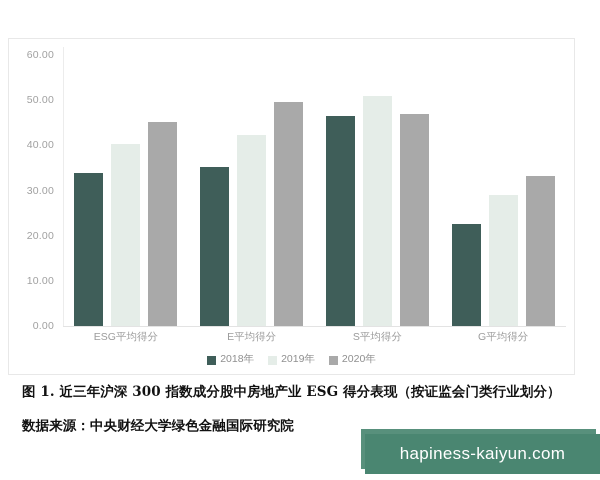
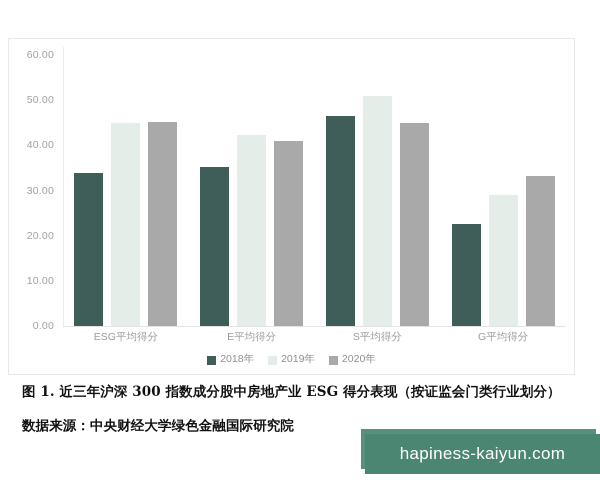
2019年/ESG平均得分: 40 -> 45
2020年/E平均得分: 50 -> 41
2020年/S平均得分: 47 -> 45
